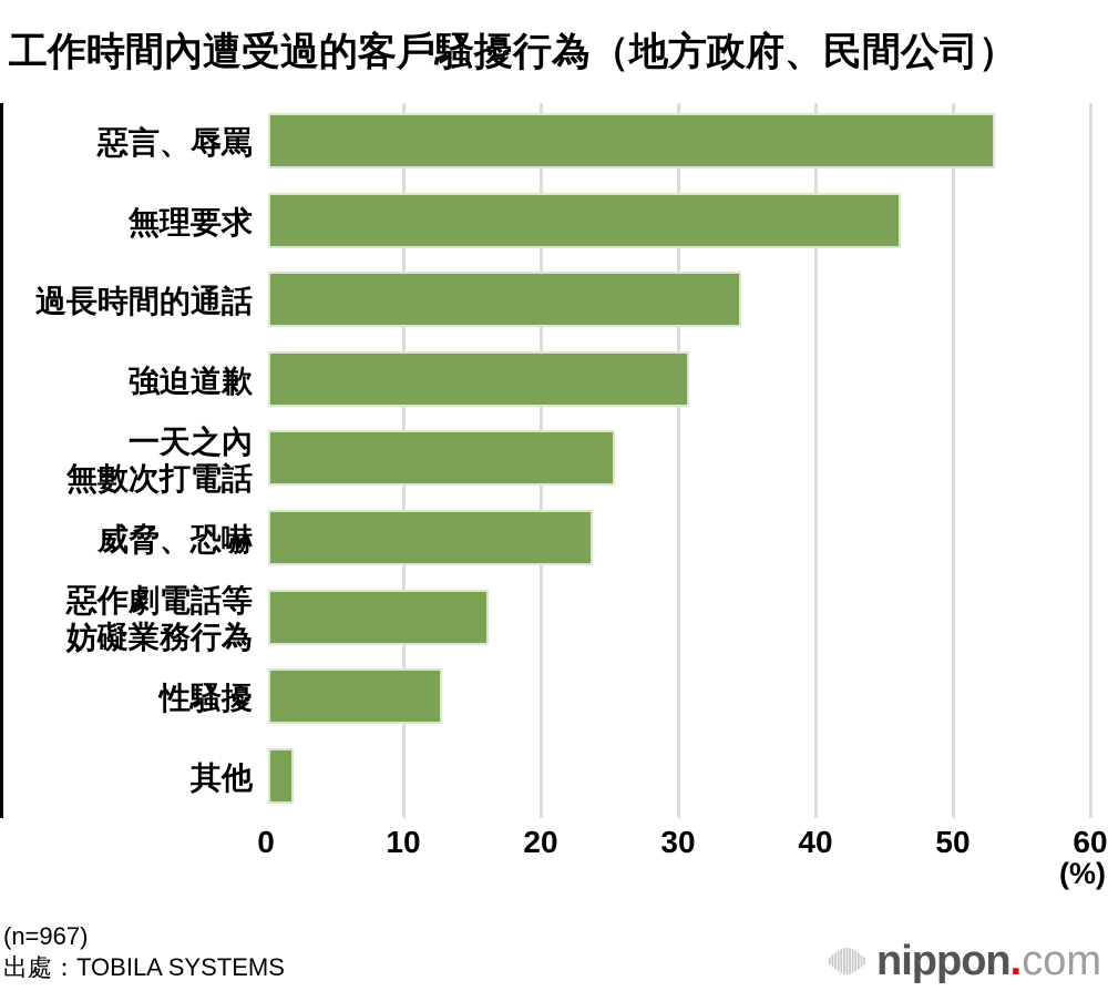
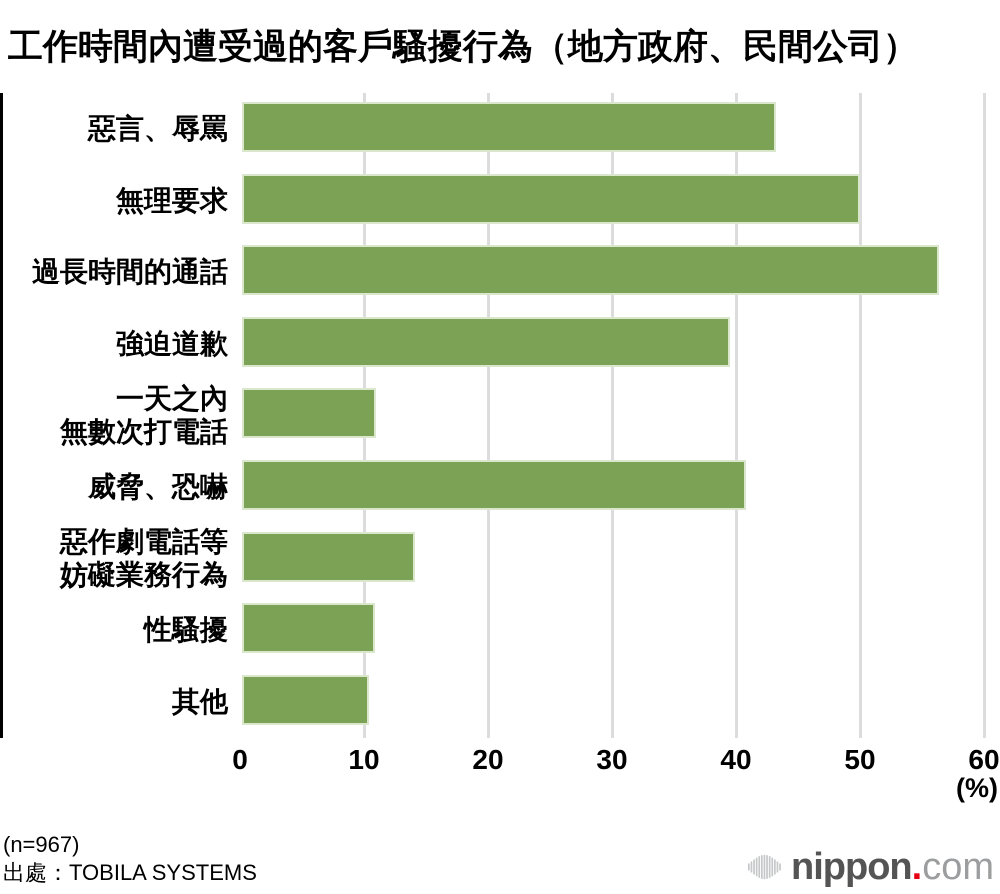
惡言、辱罵: 53.1 -> 43.2
無理要求: 46.2 -> 50.0
過長時間的通話: 34.6 -> 56.4
強迫道歉: 30.8 -> 39.5
一天之內 無數次打電話: 25.4 -> 11.0
威脅、恐嚇: 23.8 -> 40.8
惡作劇電話等 妨礙業務行為: 16.2 -> 14.1
性騷擾: 12.8 -> 10.9
其他: 2.0 -> 10.4
